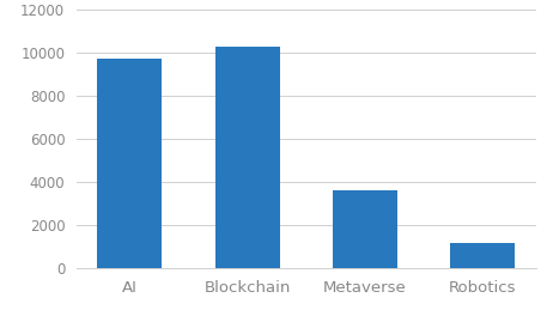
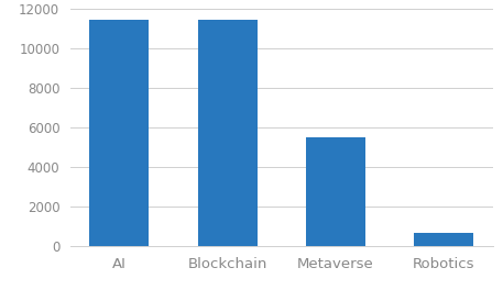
AI: 9700 -> 11400
Blockchain: 10300 -> 11400
Metaverse: 3600 -> 5500
Robotics: 1200 -> 700
